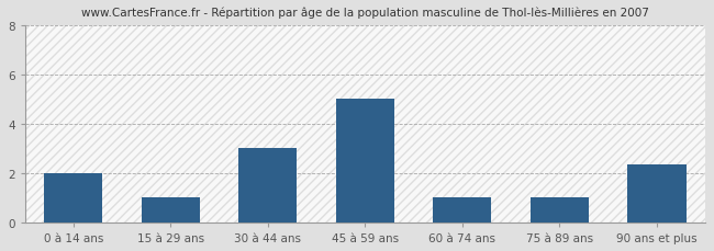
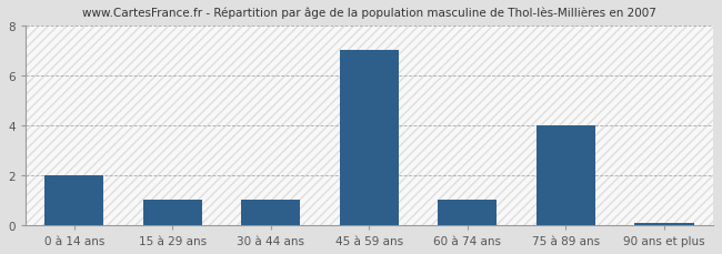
30 à 44 ans: 3.00 -> 1.00
45 à 59 ans: 5.00 -> 7.00
75 à 89 ans: 1.00 -> 4.00
90 ans et plus: 2.35 -> 0.07
